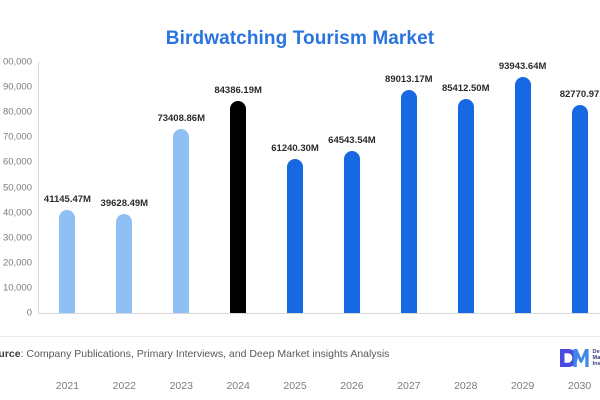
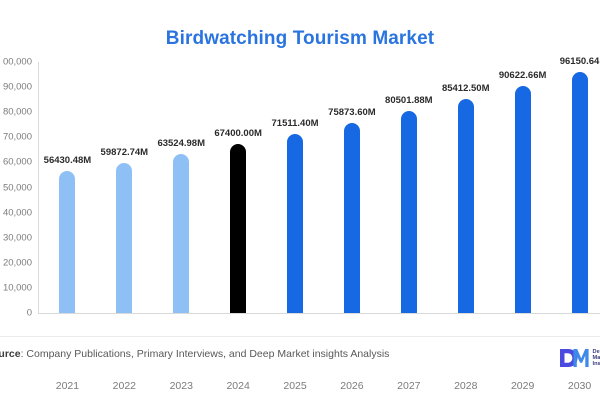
2021: 41145.47M -> 56430.48M
2022: 39628.49M -> 59872.74M
2023: 73408.86M -> 63524.98M
2024: 84386.19M -> 67400.00M
2025: 61240.30M -> 71511.40M
2026: 64543.54M -> 75873.60M
2027: 89013.17M -> 80501.88M
2029: 93943.64M -> 90622.66M
2030: 82770.97 -> 96150.64
